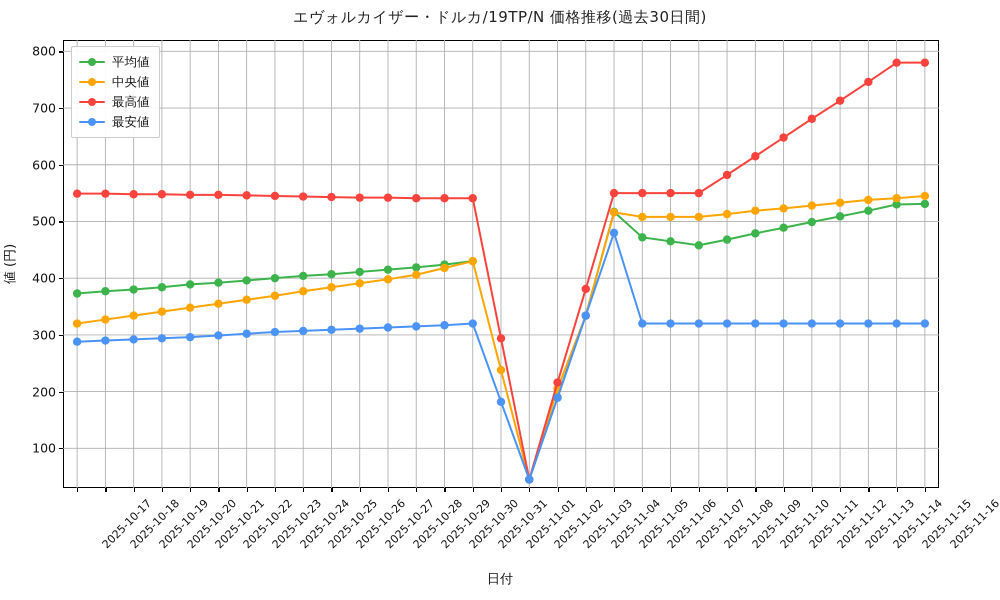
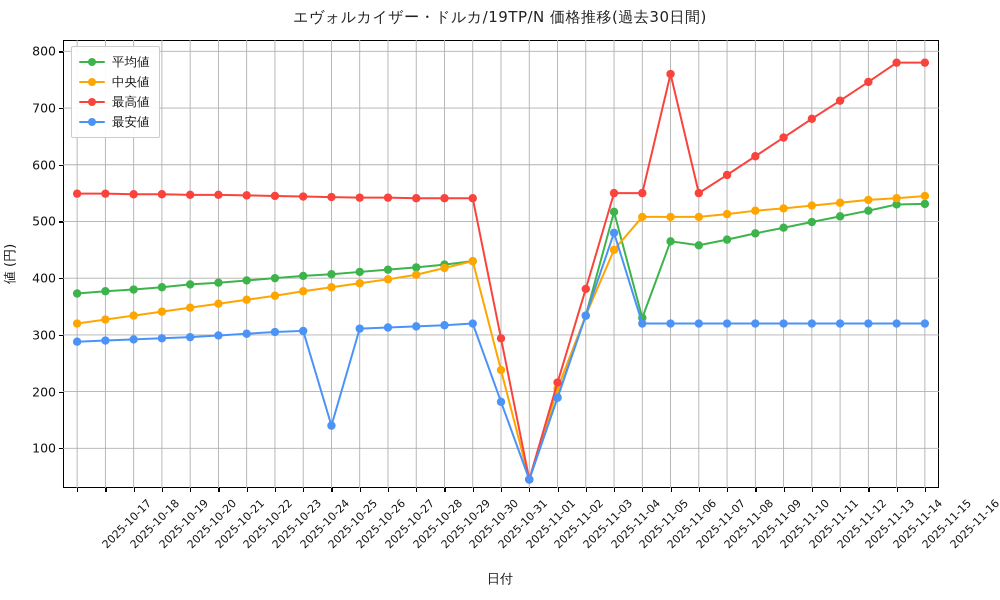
最安値/2025-10-26: 310 -> 140
中央値/2025-11-05: 520 -> 450
平均値/2025-11-06: 470 -> 330
最高値/2025-11-07: 550 -> 760
